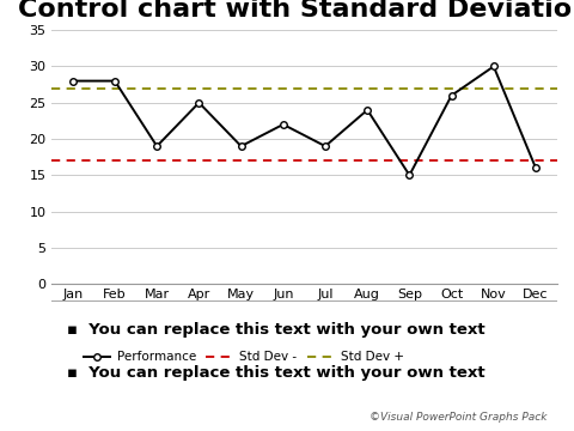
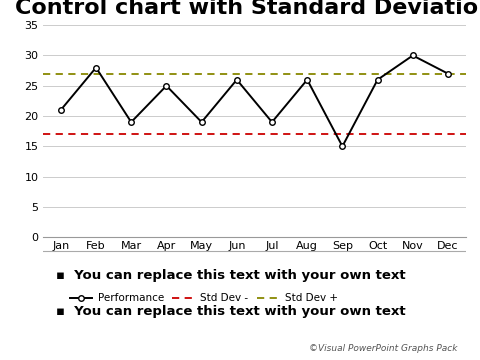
Jan: 28 -> 21
Jun: 22 -> 26
Aug: 24 -> 26
Dec: 16 -> 27
